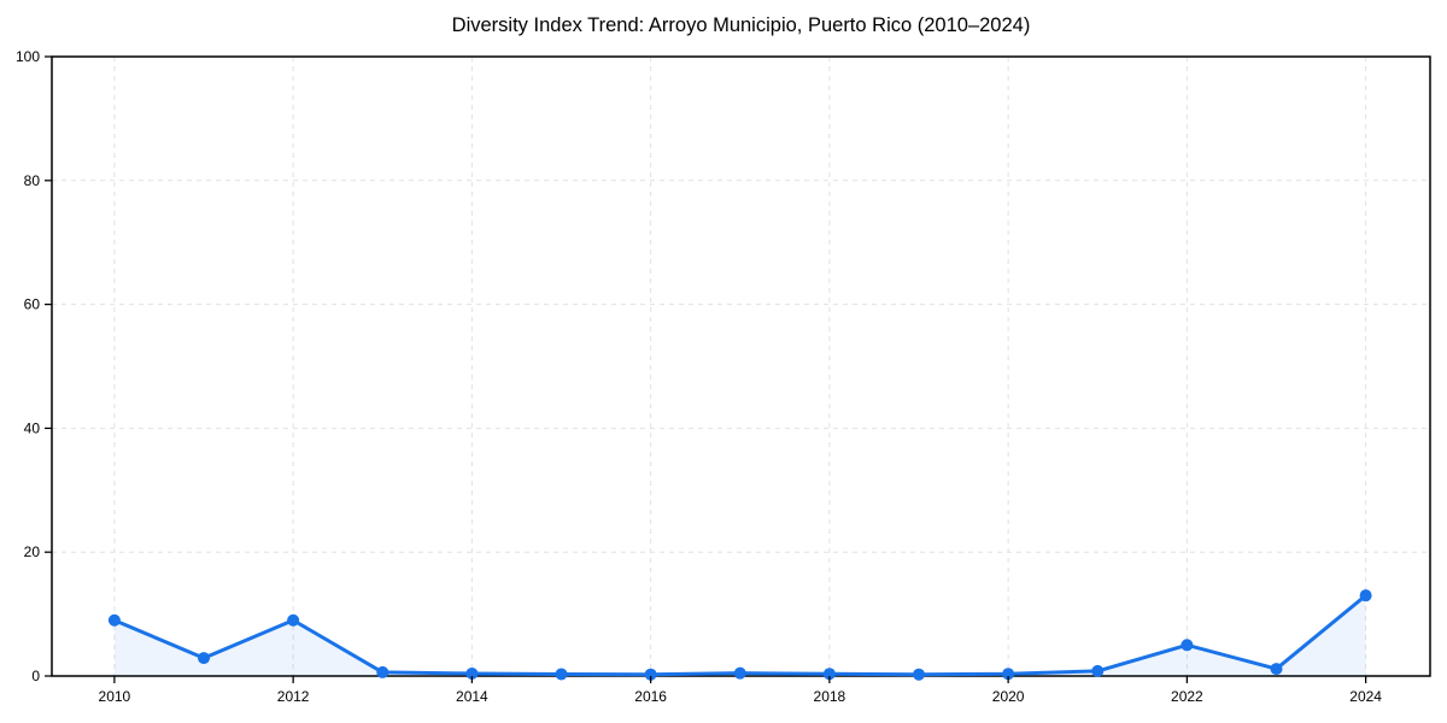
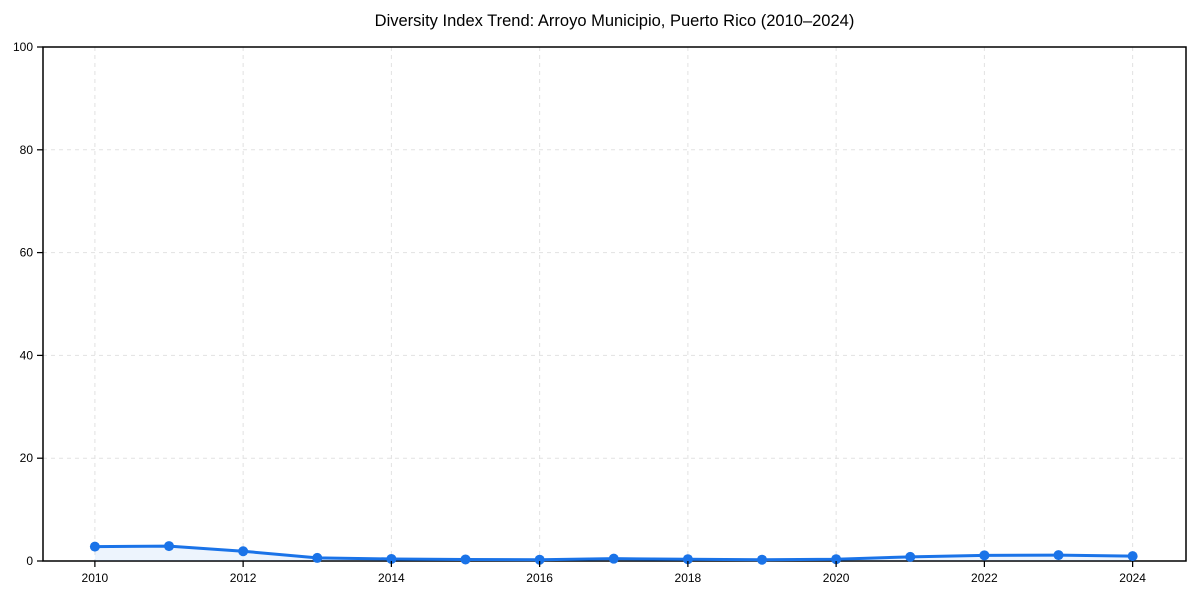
2010: 9 -> 3
2012: 9 -> 2
2022: 5 -> 1
2024: 13 -> 1
